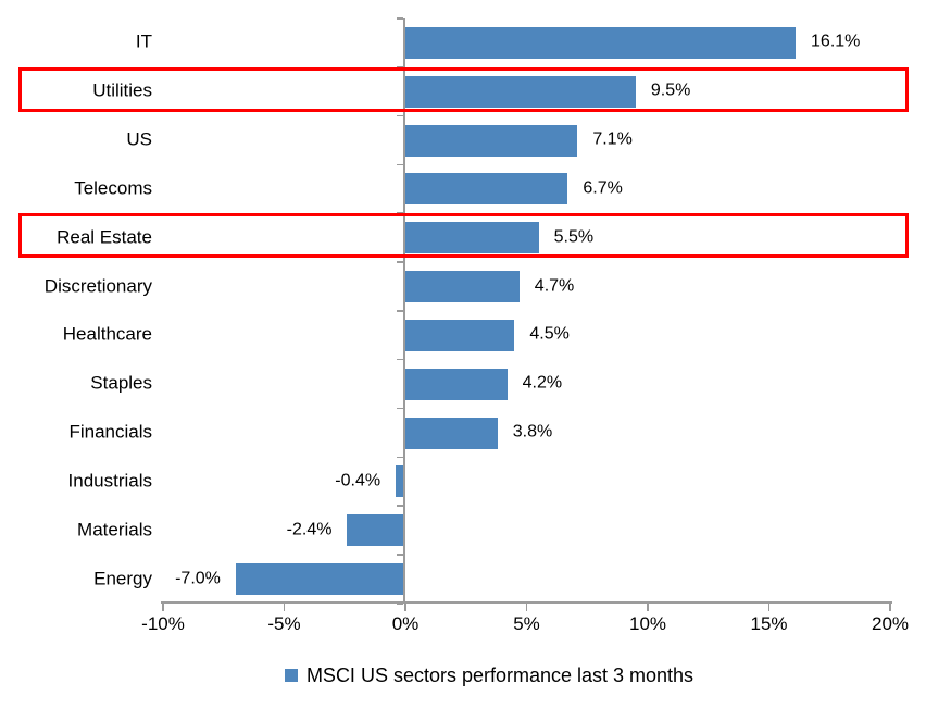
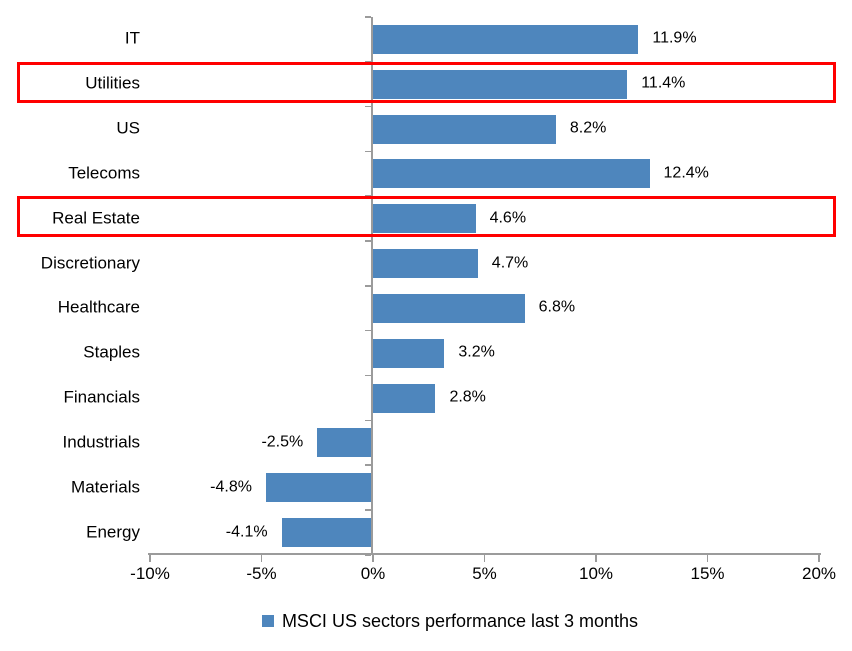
IT: 16.1% -> 11.9%
Utilities: 9.5% -> 11.4%
US: 7.1% -> 8.2%
Telecoms: 6.7% -> 12.4%
Real Estate: 5.5% -> 4.6%
Healthcare: 4.5% -> 6.8%
Staples: 4.2% -> 3.2%
Financials: 3.8% -> 2.8%
Industrials: -0.4% -> -2.5%
Materials: -2.4% -> -4.8%
Energy: -7.0% -> -4.1%
